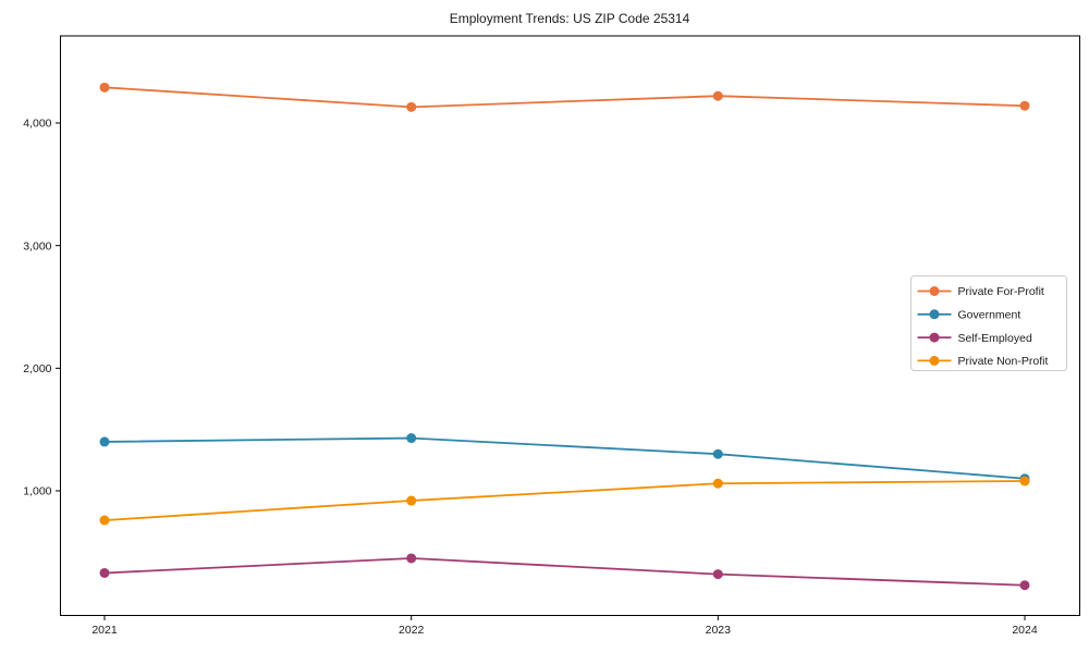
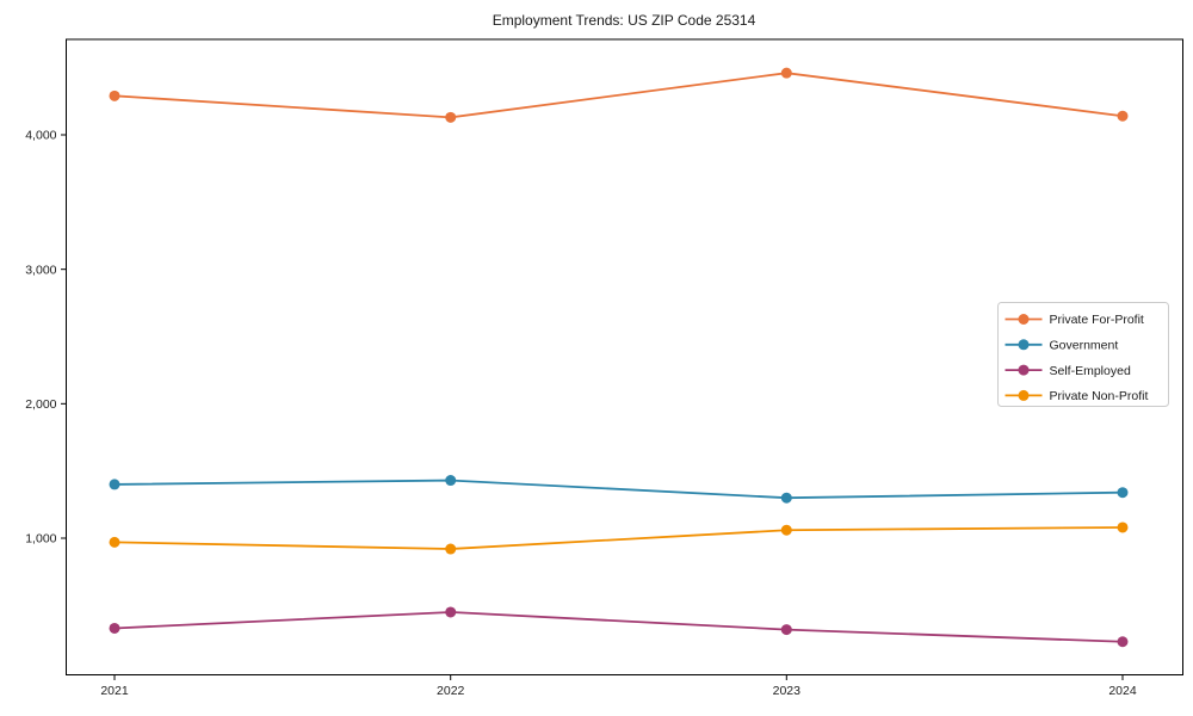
Private Non-Profit/2021: 760 -> 970
Private For-Profit/2023: 4220 -> 4460
Government/2024: 1100 -> 1340
